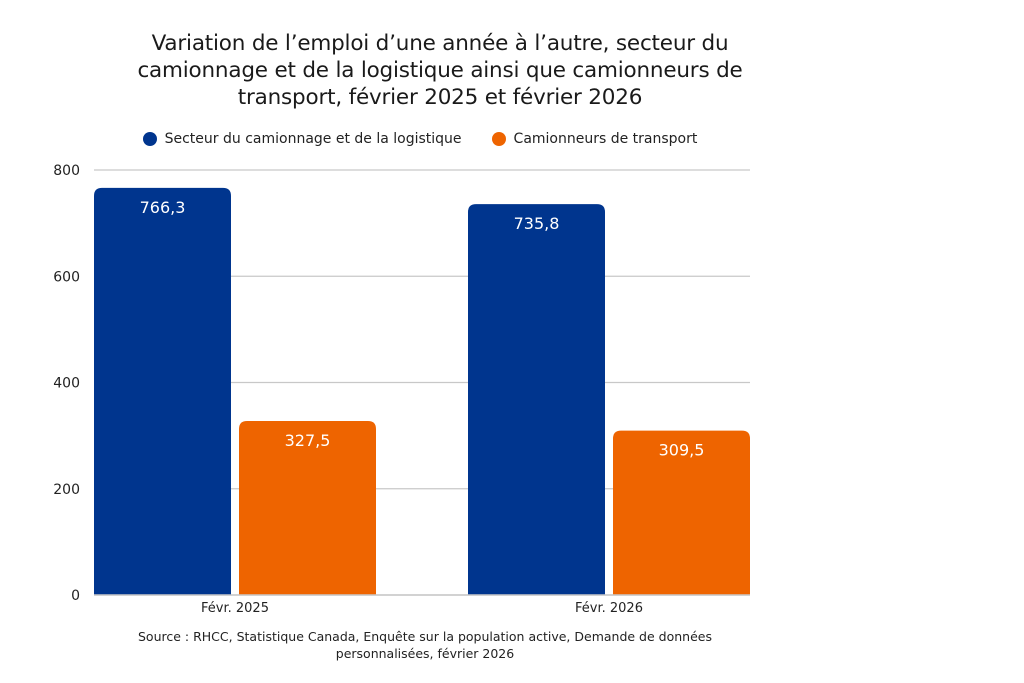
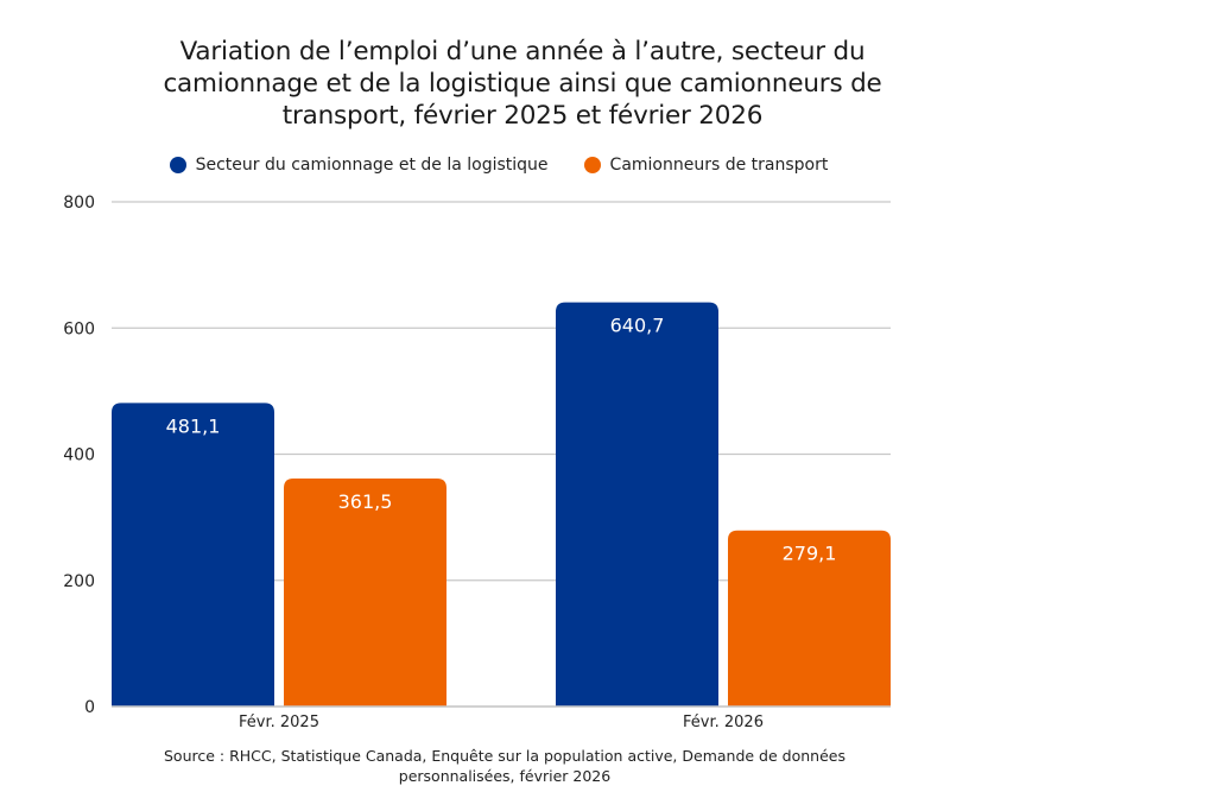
Secteur du camionnage et de la logistique/Févr. 2025: 766,3 -> 481,1
Camionneurs de transport/Févr. 2025: 327,5 -> 361,5
Secteur du camionnage et de la logistique/Févr. 2026: 735,8 -> 640,7
Camionneurs de transport/Févr. 2026: 309,5 -> 279,1
